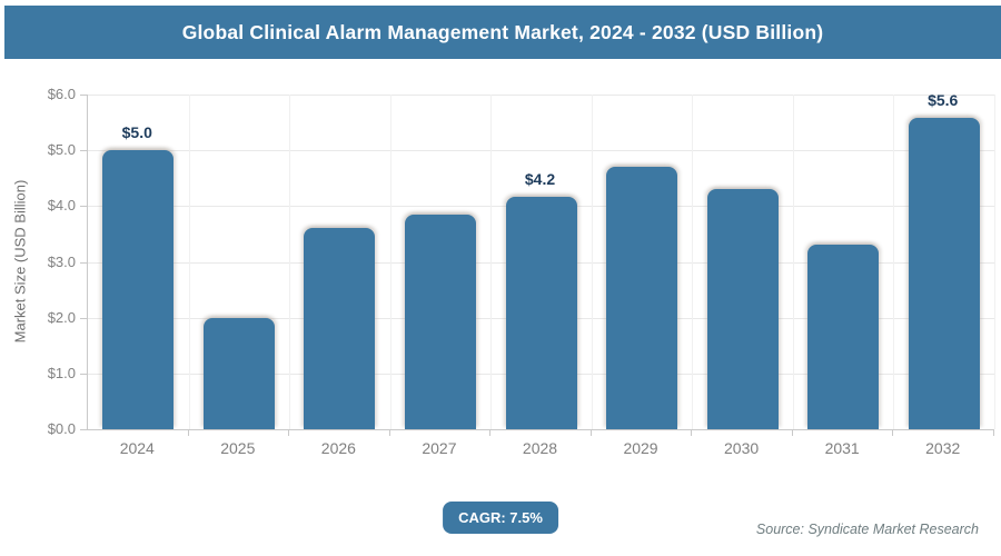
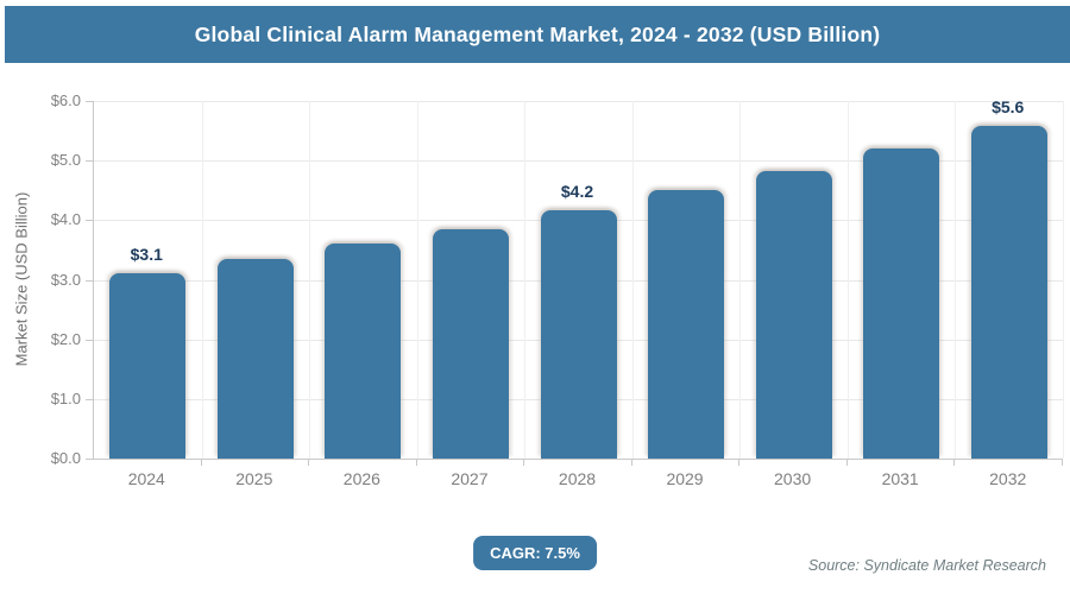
2024: $5.0 -> $3.1
2025: $2.0 -> $3.4
2029: $4.7 -> $4.5
2030: $4.3 -> $4.8
2031: $3.3 -> $5.2
